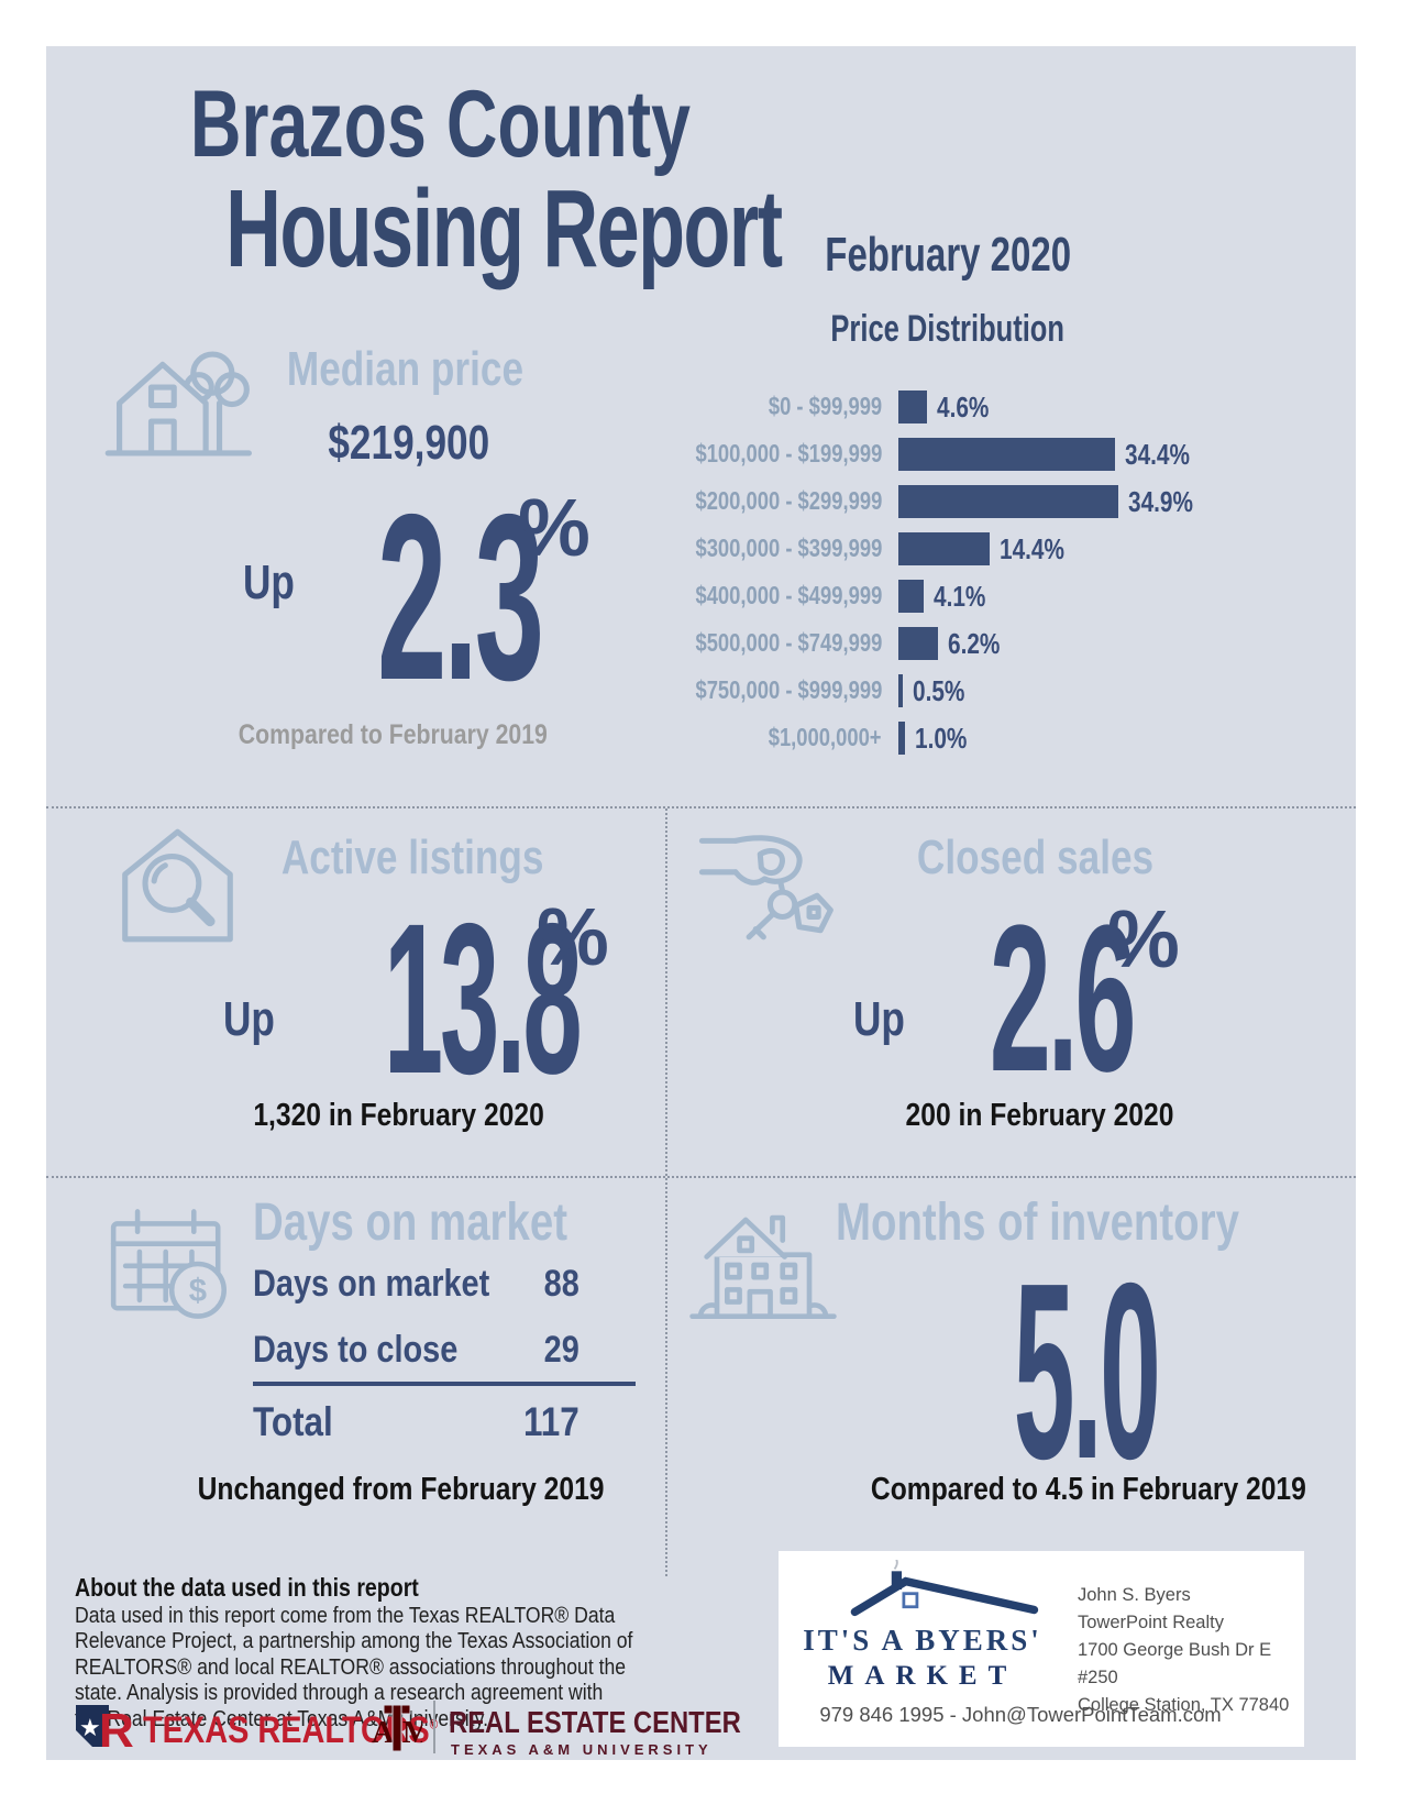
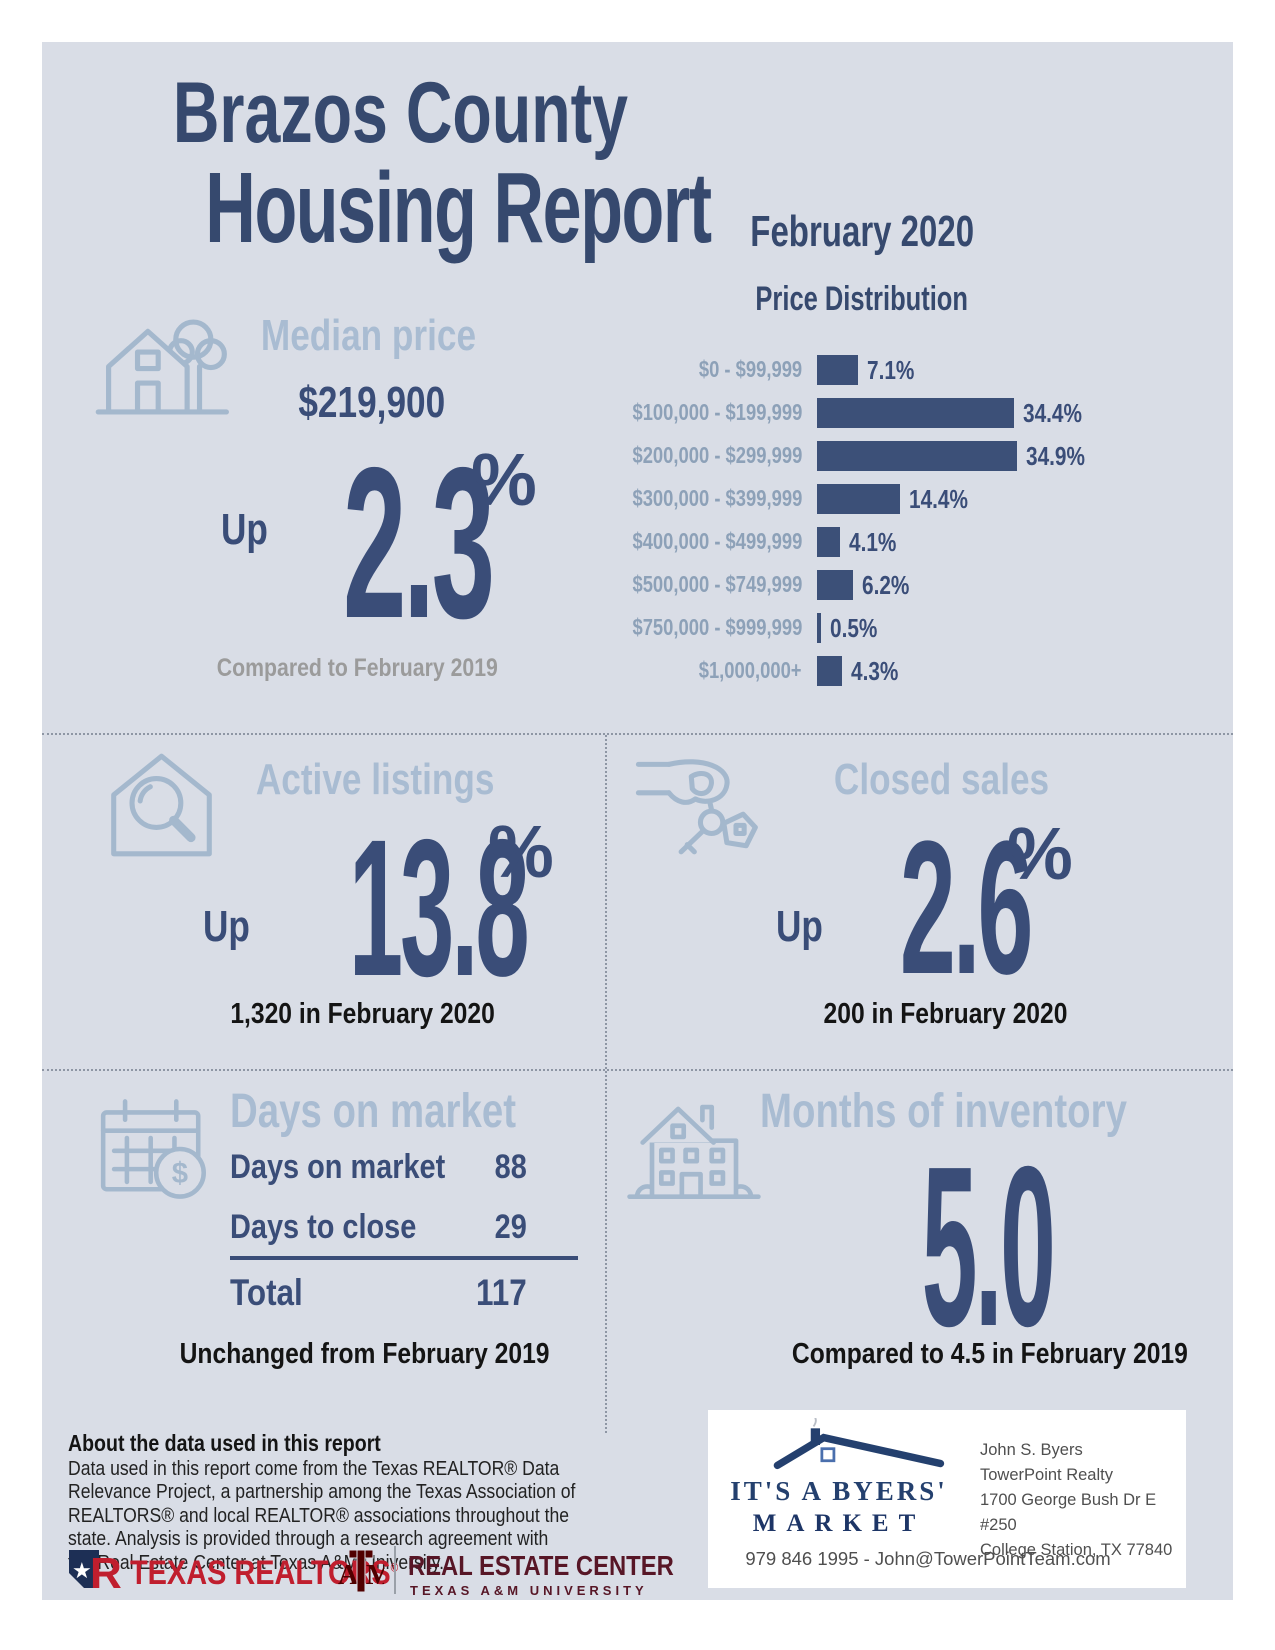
$0 - $99,999: 4.6% -> 7.1%
$1,000,000+: 1.0% -> 4.3%
